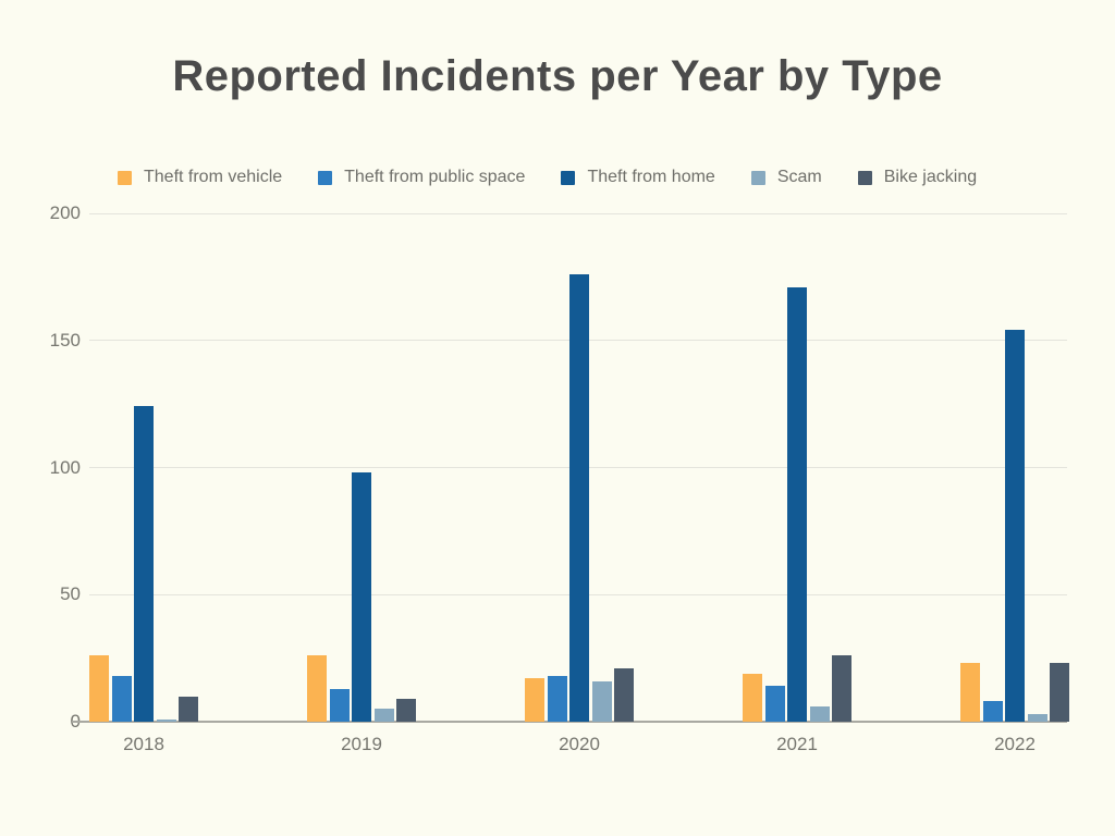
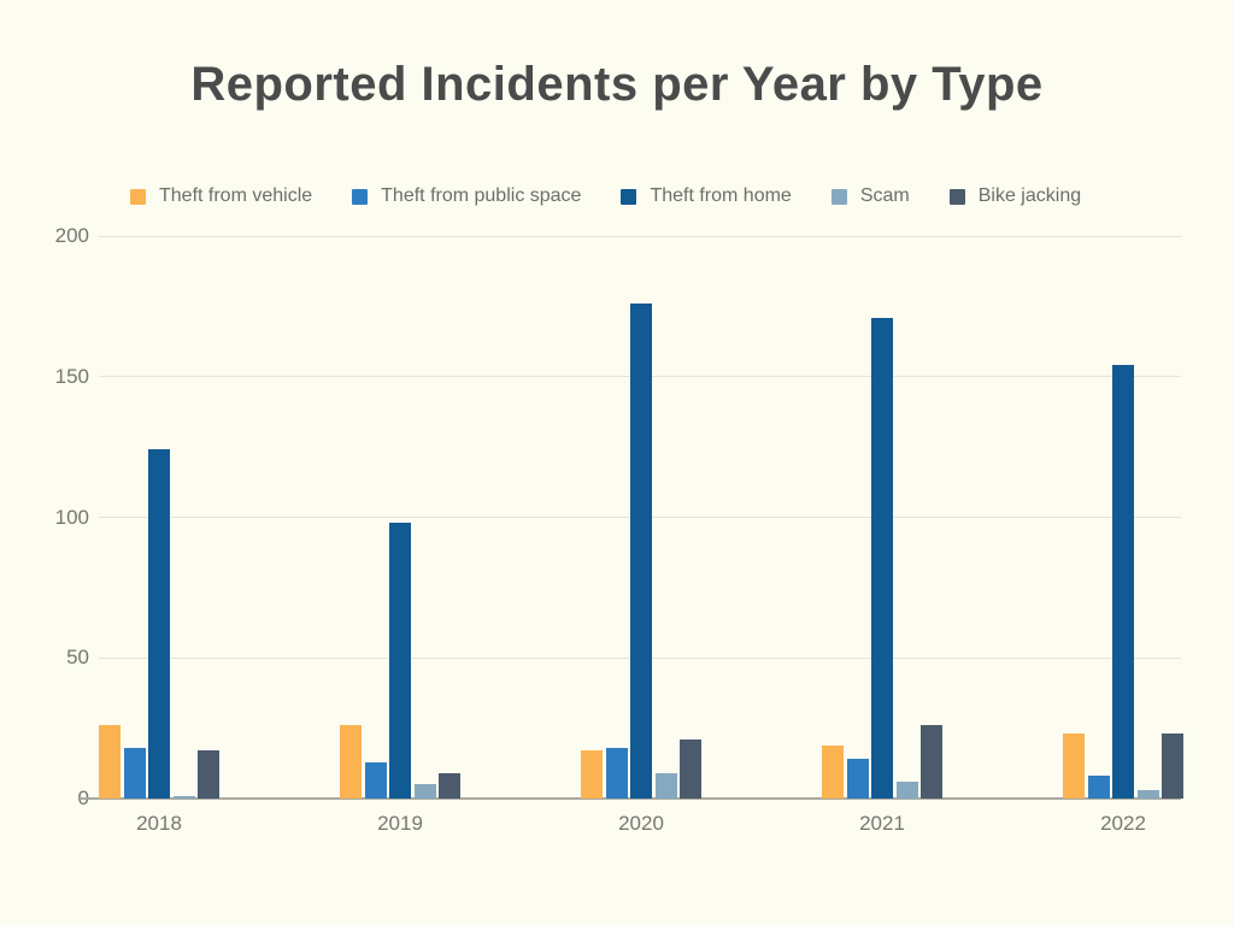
Bike jacking/2018: 10 -> 17
Scam/2020: 16 -> 9
